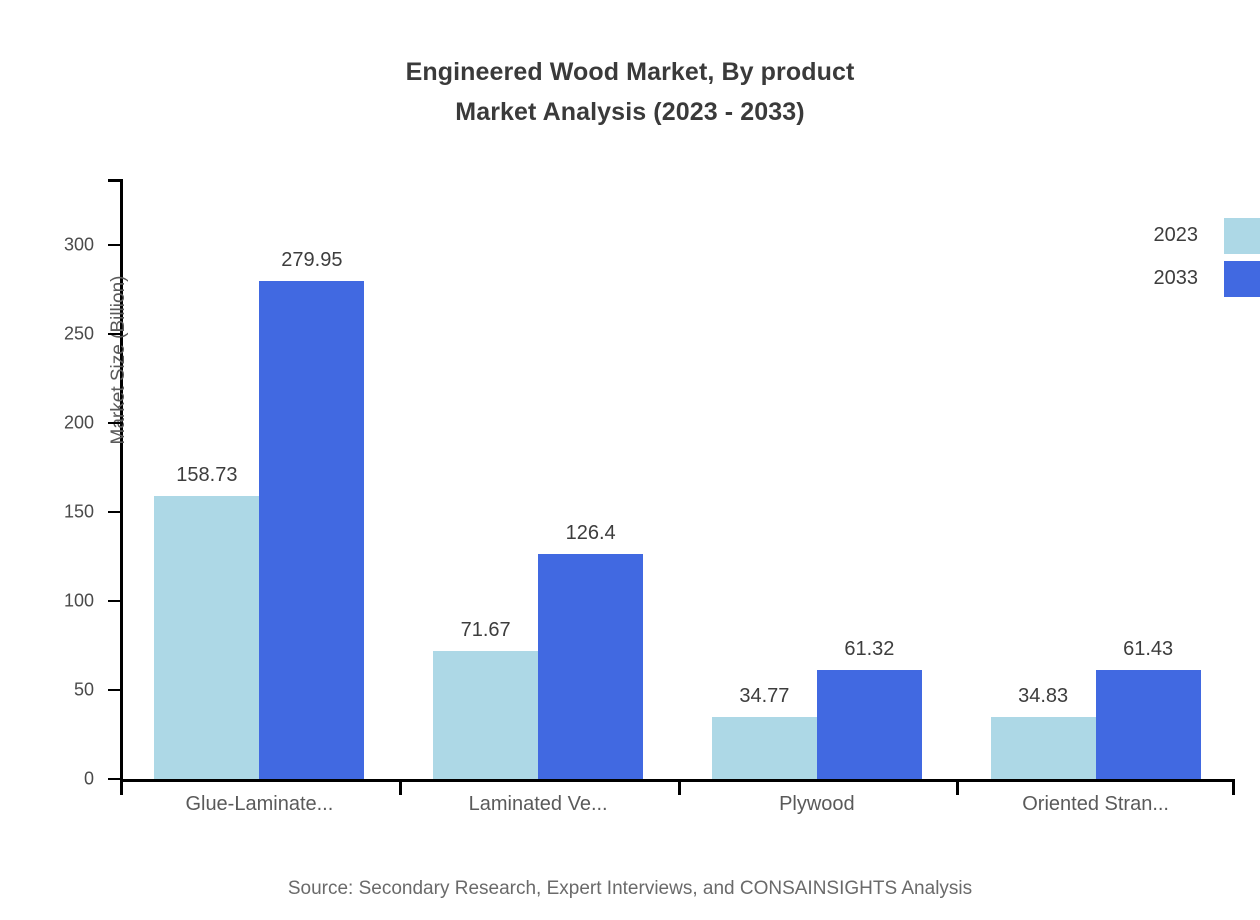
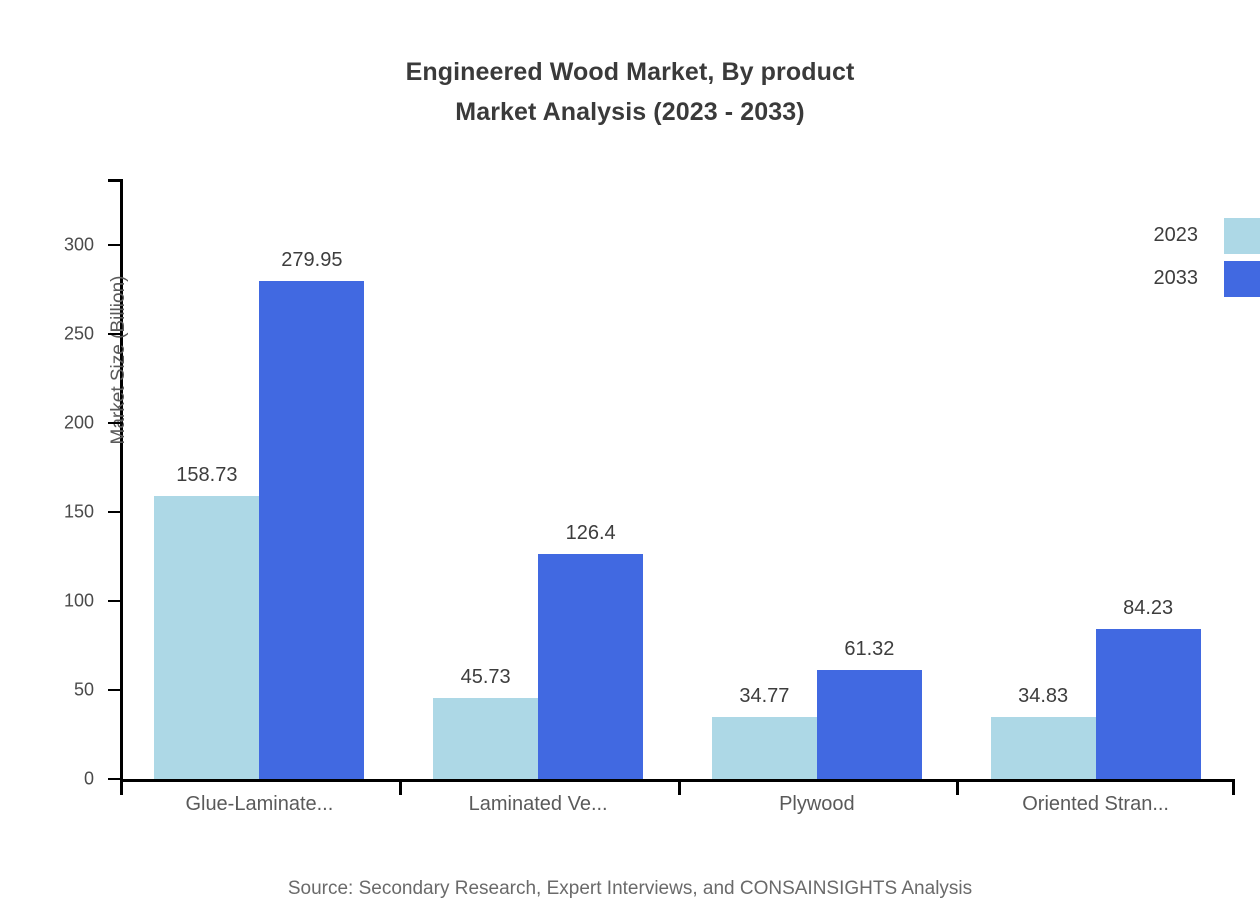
2023/Laminated Ve...: 71.67 -> 45.73
2033/Oriented Stran...: 61.43 -> 84.23
